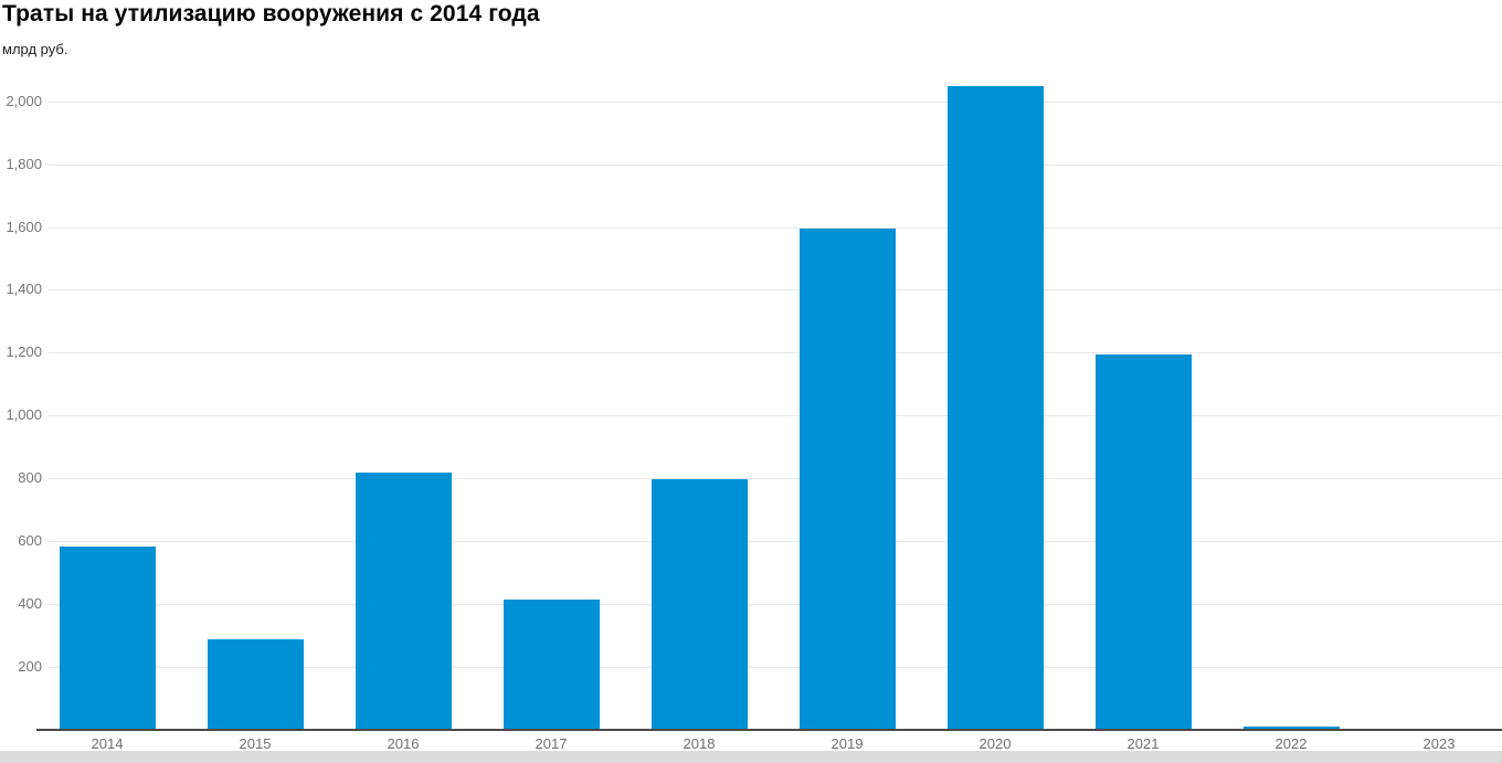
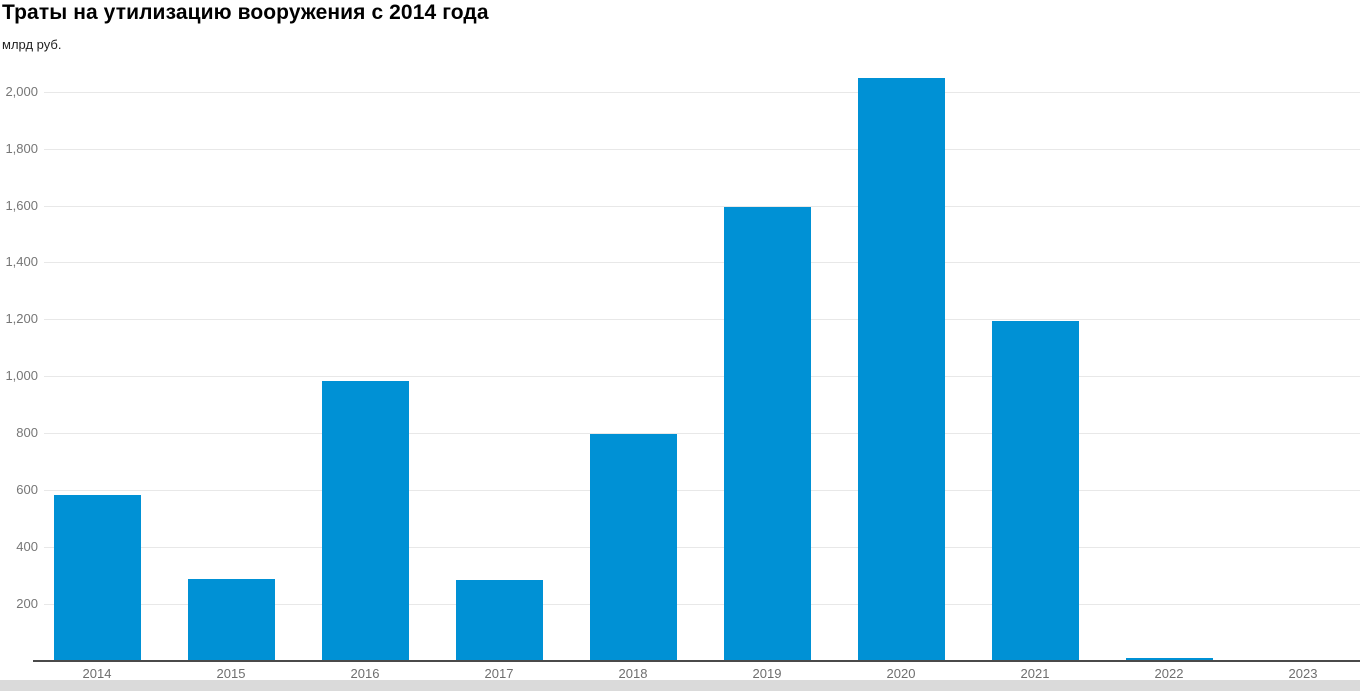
2016: 820 -> 980
2017: 410 -> 280
